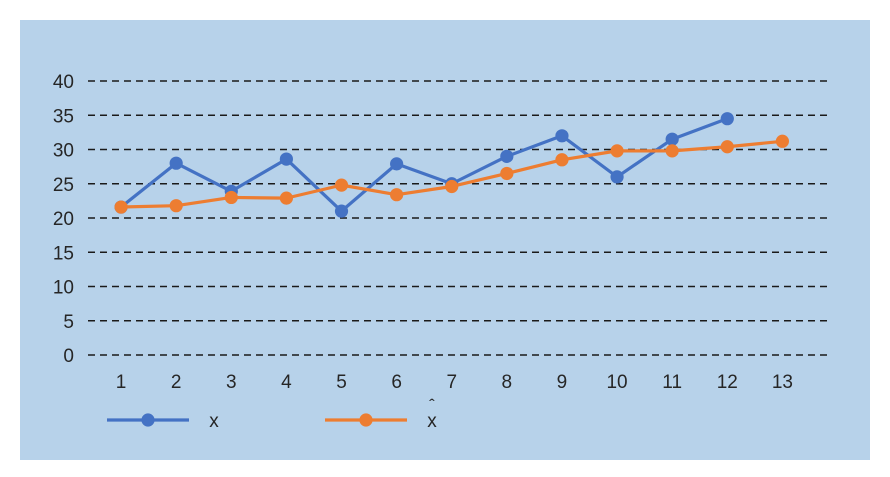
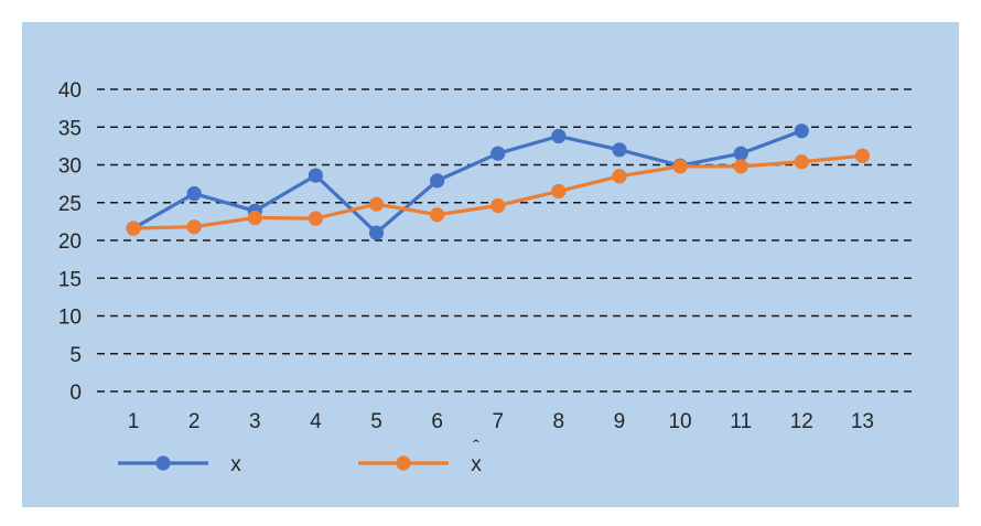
x/2: 28 -> 26
x/7: 25 -> 32
x/8: 29 -> 34
x/10: 26 -> 30
